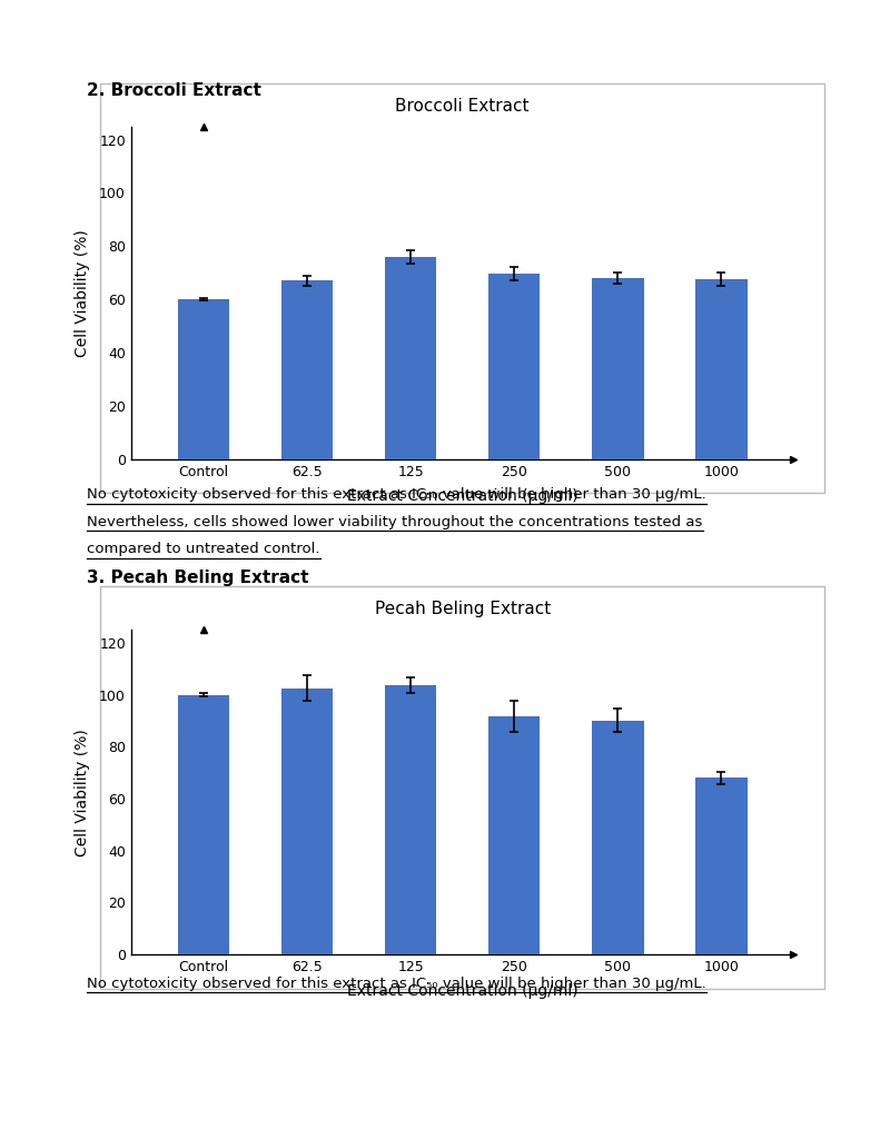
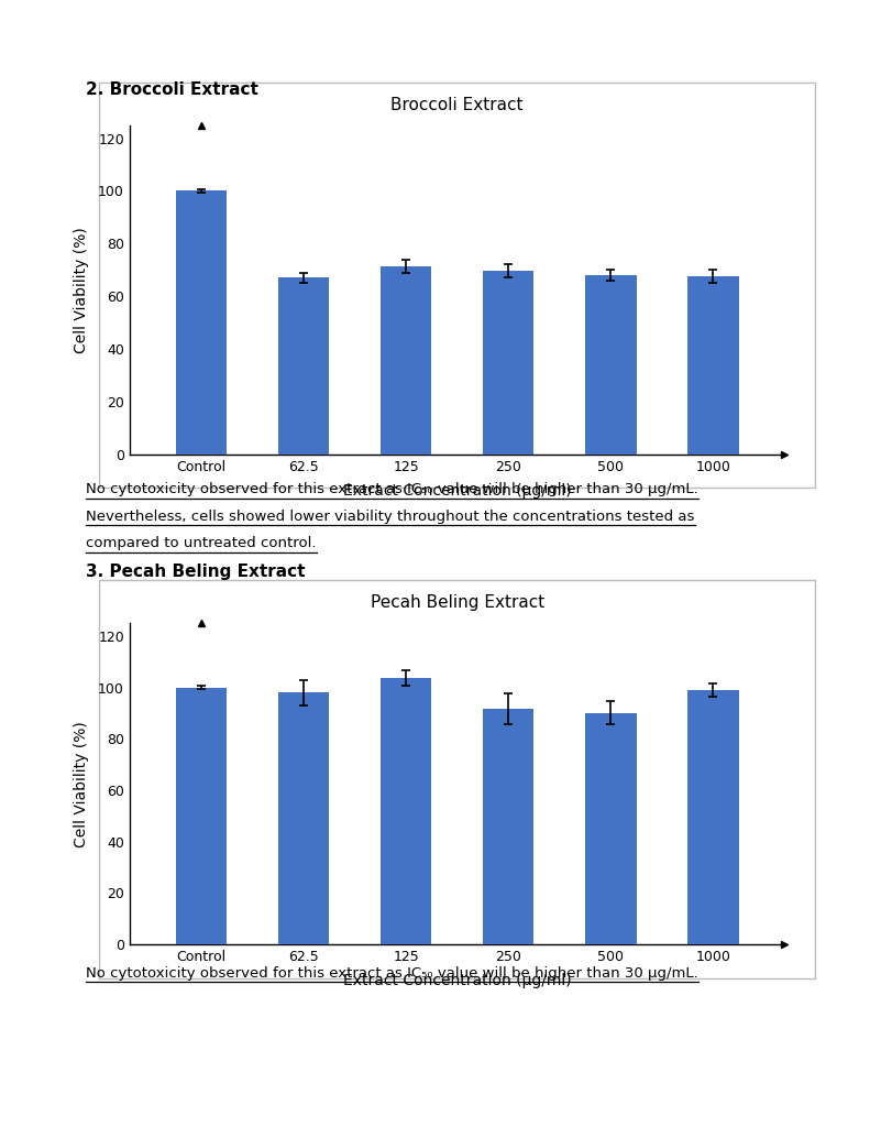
Broccoli Extract/Control: 60.0 -> 100.0
Broccoli Extract/125: 76.0 -> 71.5
Pecah Beling Extract/62.5: 102.5 -> 98.0
Pecah Beling Extract/1000: 68.0 -> 99.0
